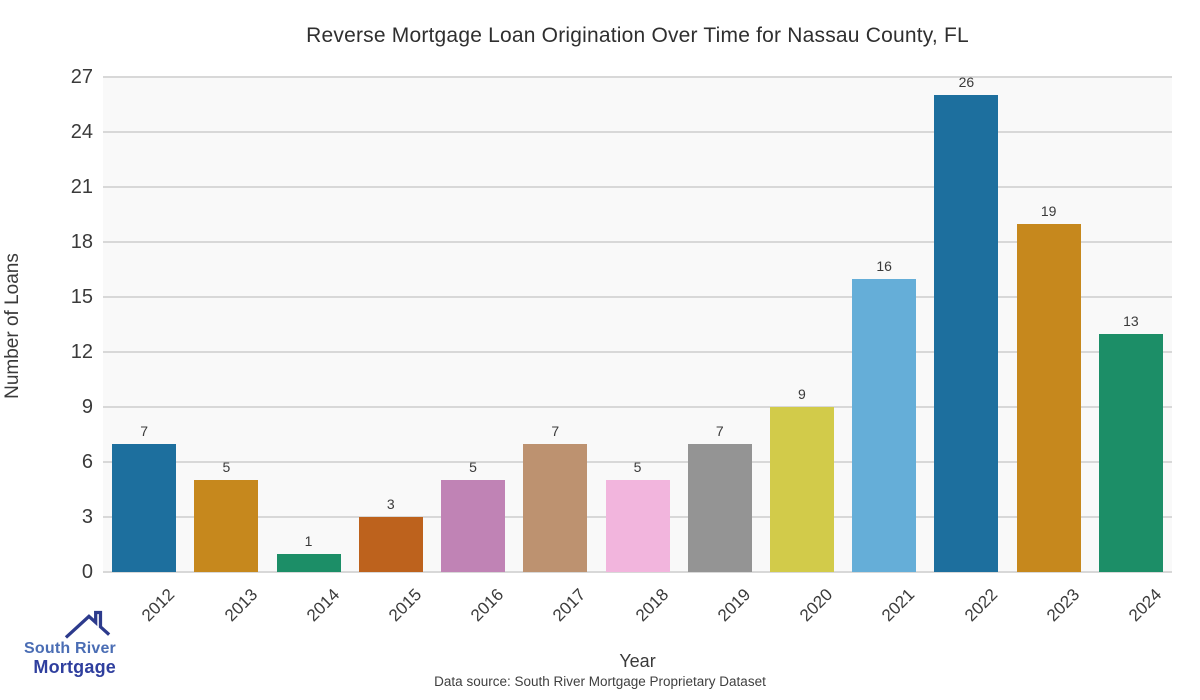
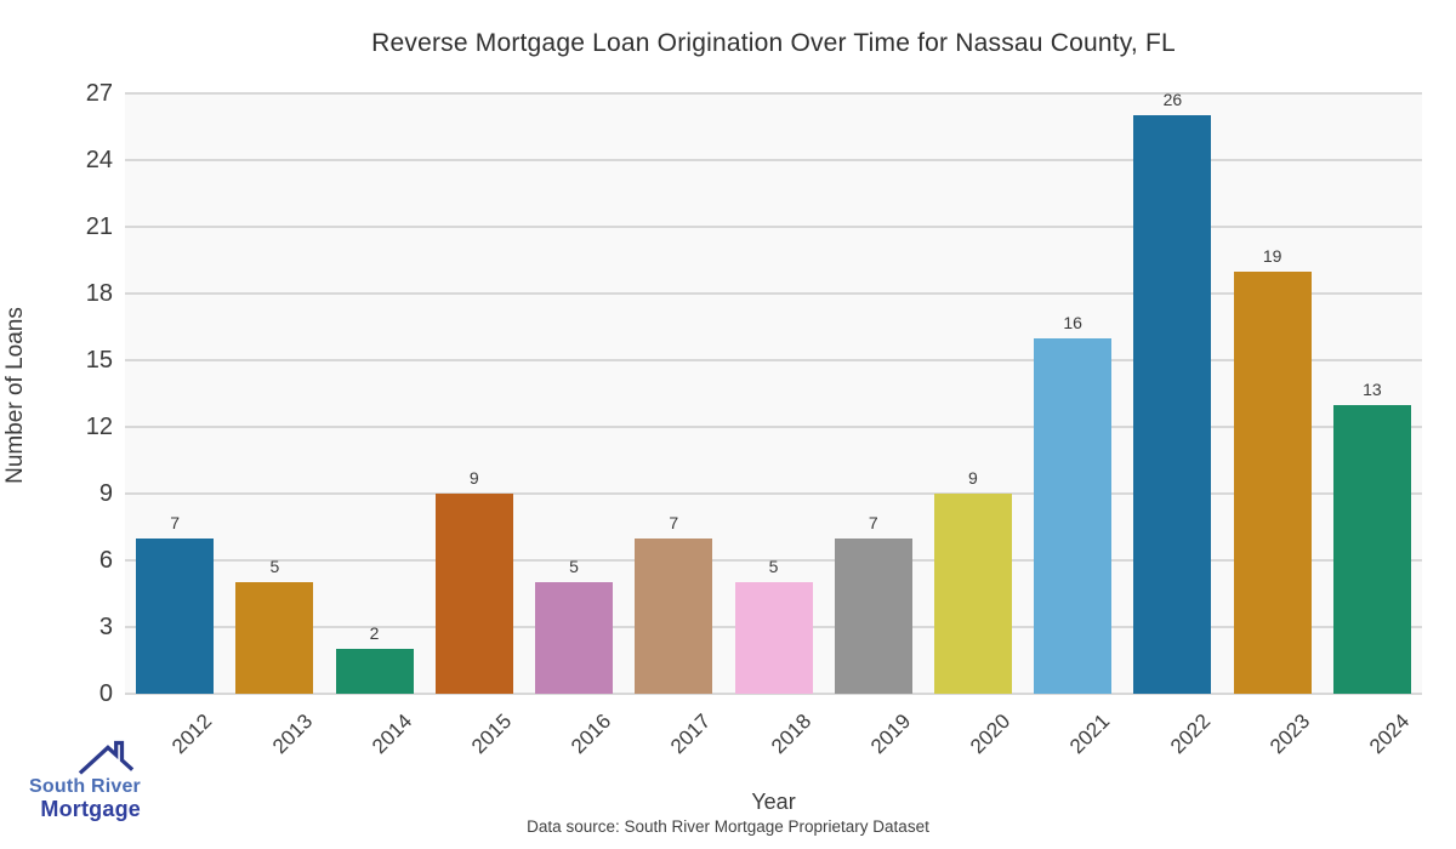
2014: 1 -> 2
2015: 3 -> 9
